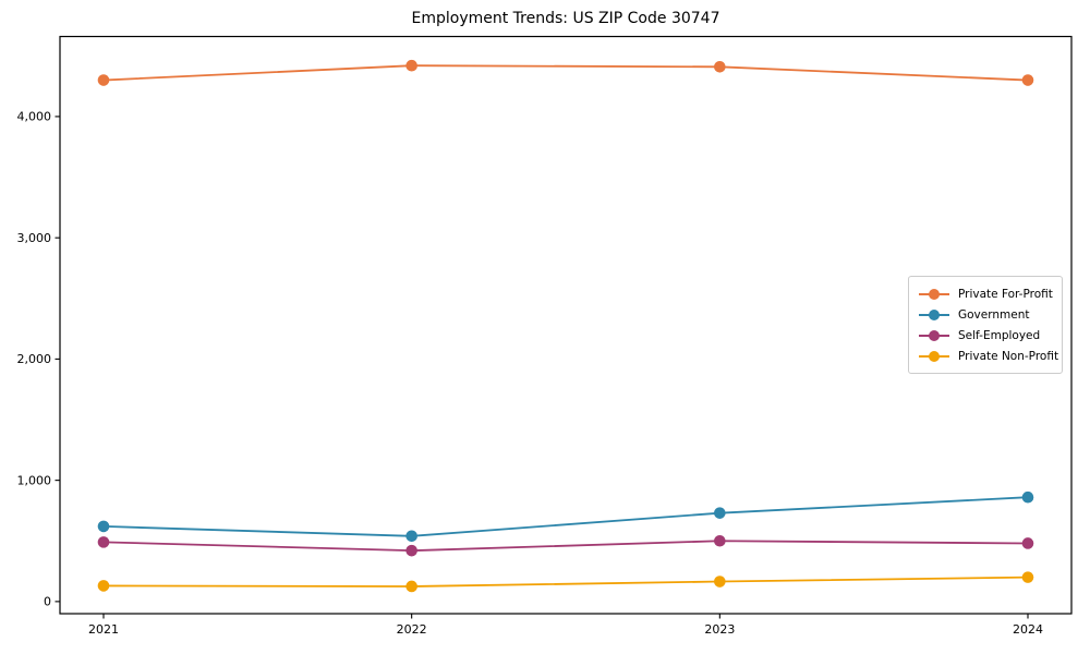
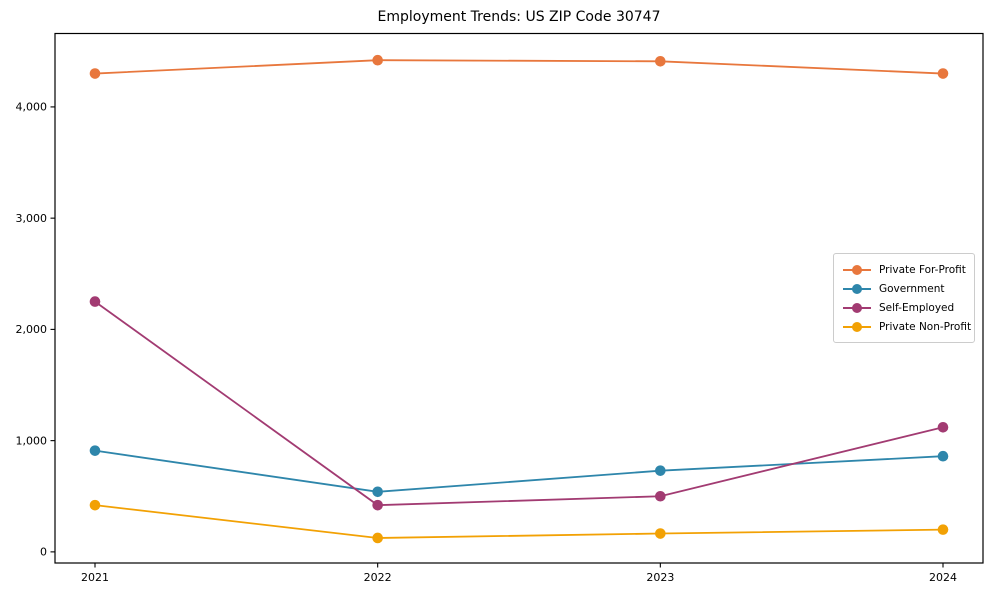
Government/2021: 620 -> 910
Self-Employed/2021: 490 -> 2250
Private Non-Profit/2021: 130 -> 420
Self-Employed/2024: 480 -> 1120
